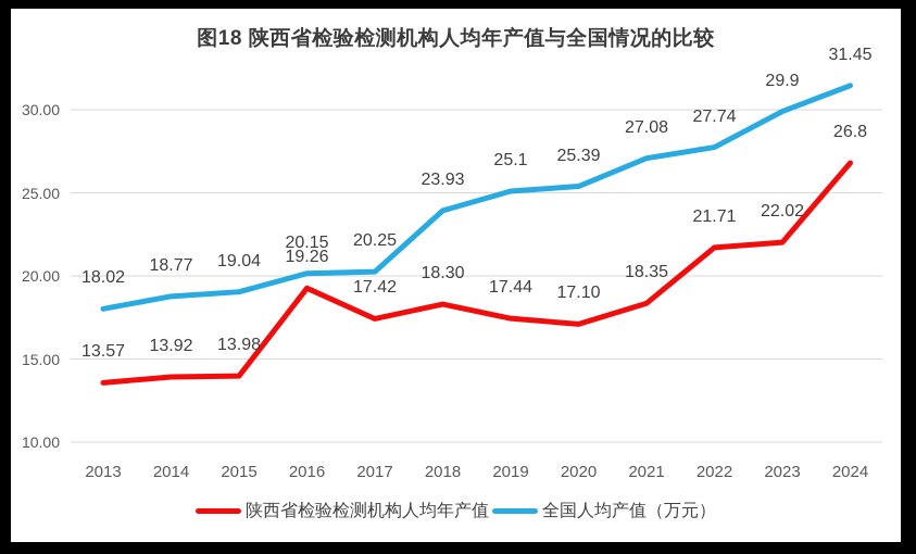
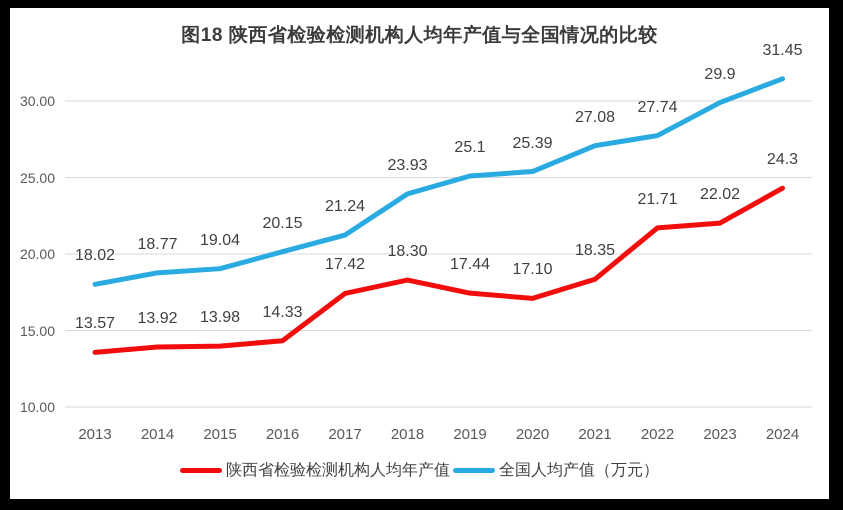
陕西省检验检测机构人均年产值/2016: 19.26 -> 14.33
全国人均产值（万元）/2017: 20.25 -> 21.24
陕西省检验检测机构人均年产值/2024: 26.8 -> 24.3
